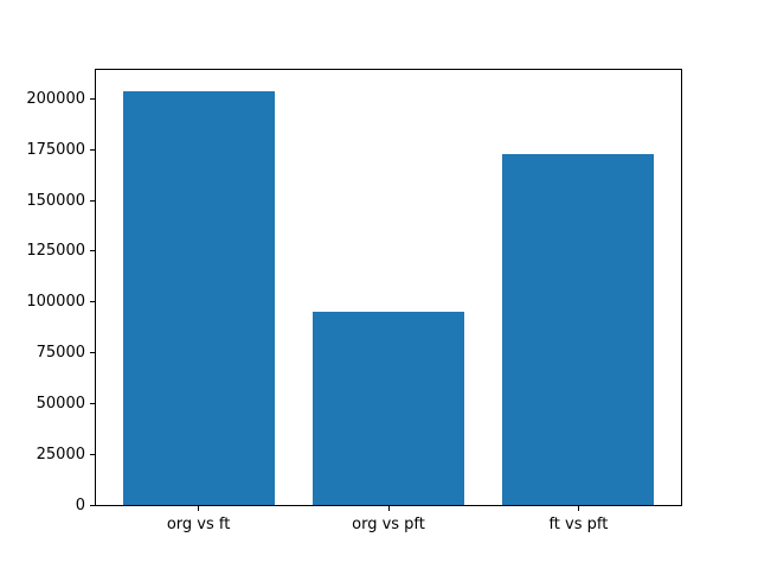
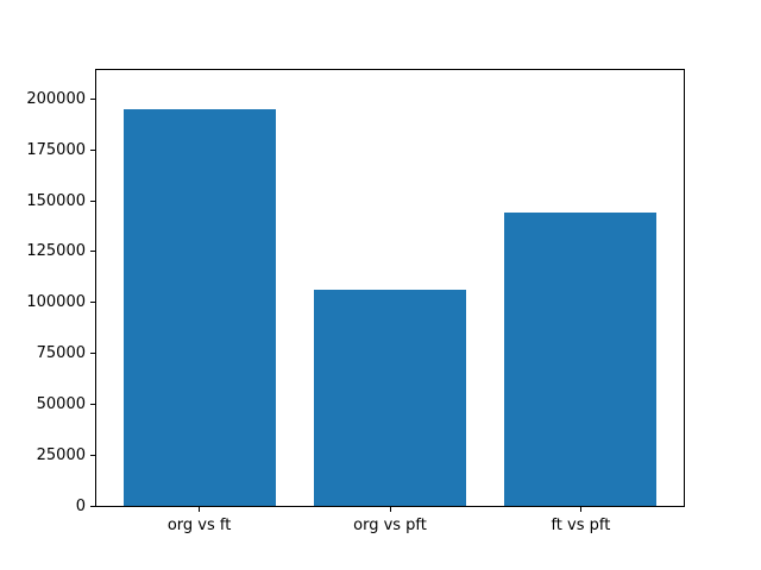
org vs ft: 204000 -> 195000
org vs pft: 95000 -> 106000
ft vs pft: 173000 -> 144000
